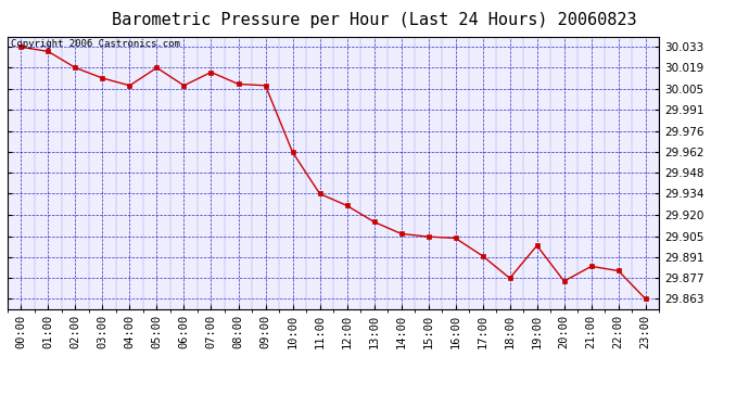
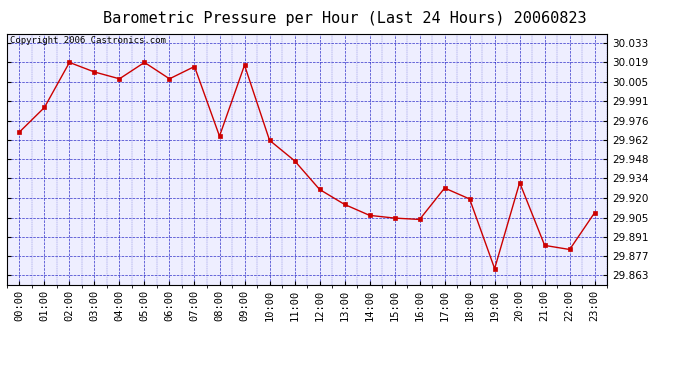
00:00: 30.033 -> 29.968
01:00: 30.030 -> 29.986
08:00: 30.008 -> 29.965
09:00: 30.007 -> 30.017
11:00: 29.934 -> 29.947
17:00: 29.892 -> 29.927
18:00: 29.877 -> 29.919
19:00: 29.899 -> 29.868
20:00: 29.875 -> 29.931
23:00: 29.863 -> 29.909
